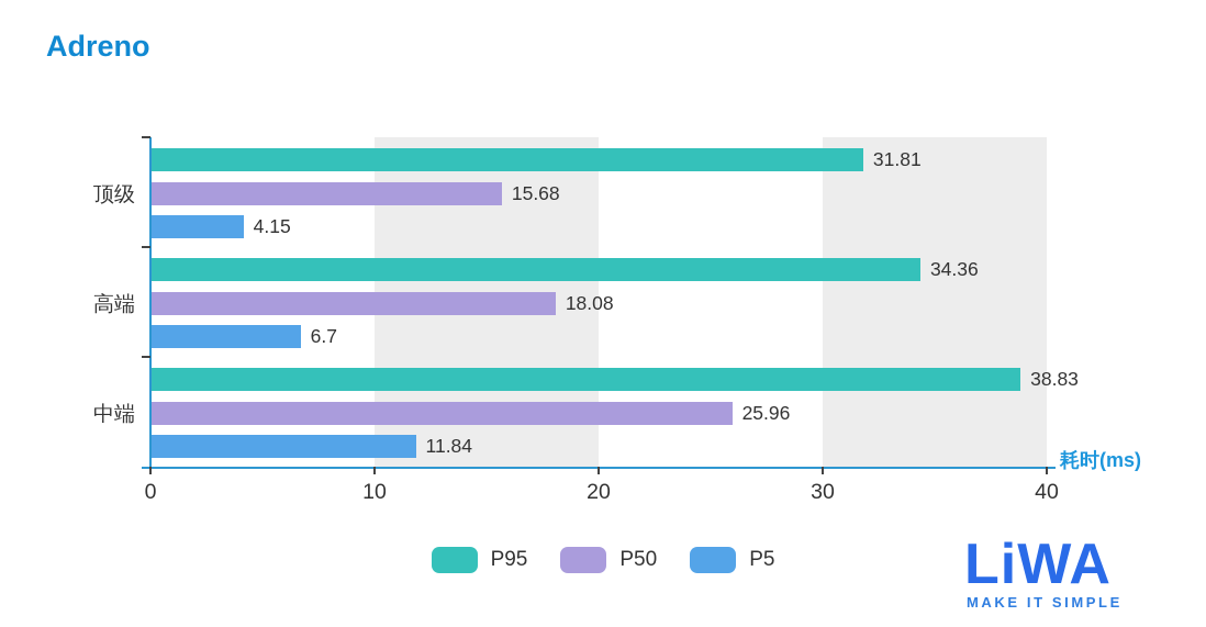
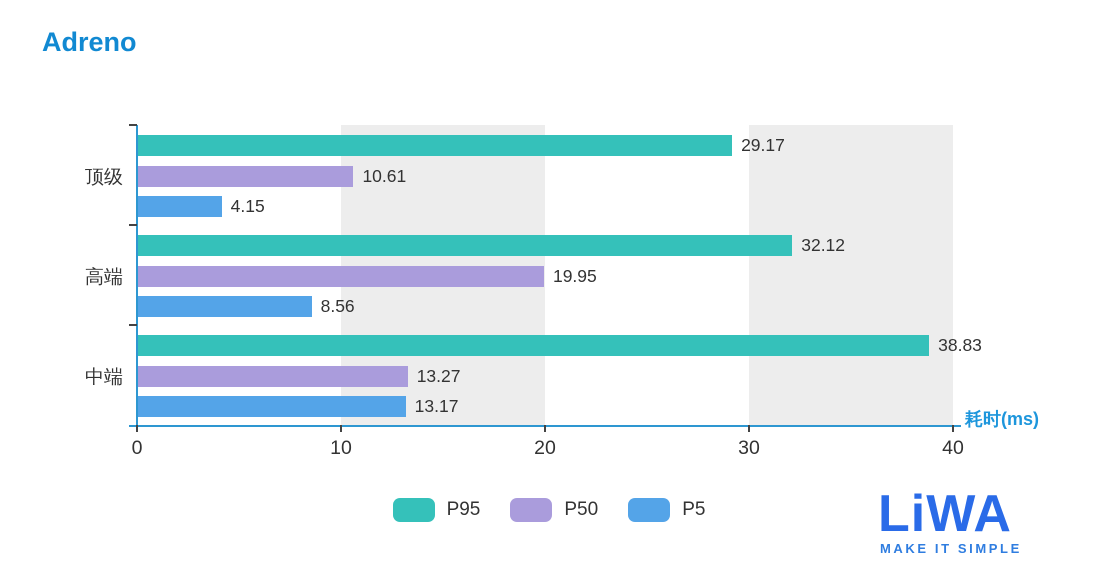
P95/顶级: 31.81 -> 29.17
P50/顶级: 15.68 -> 10.61
P95/高端: 34.36 -> 32.12
P50/高端: 18.08 -> 19.95
P5/高端: 6.7 -> 8.56
P50/中端: 25.96 -> 13.27
P5/中端: 11.84 -> 13.17
